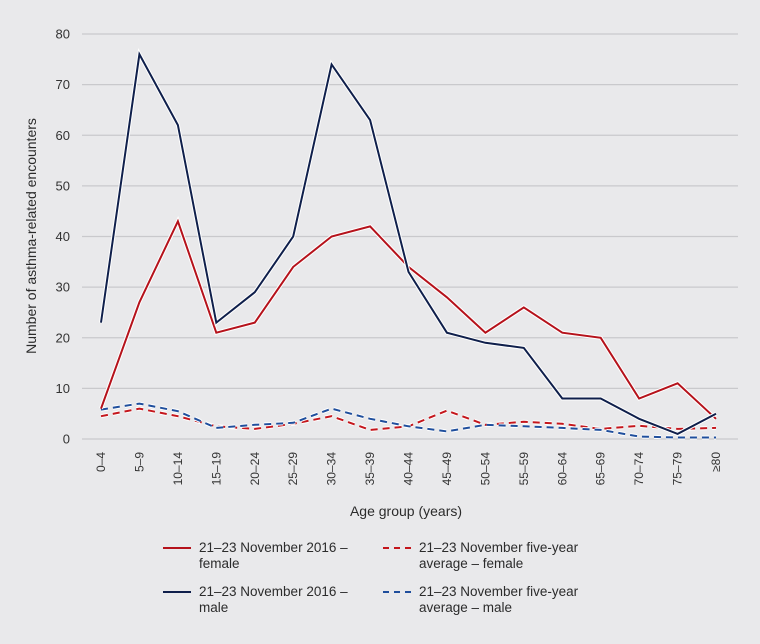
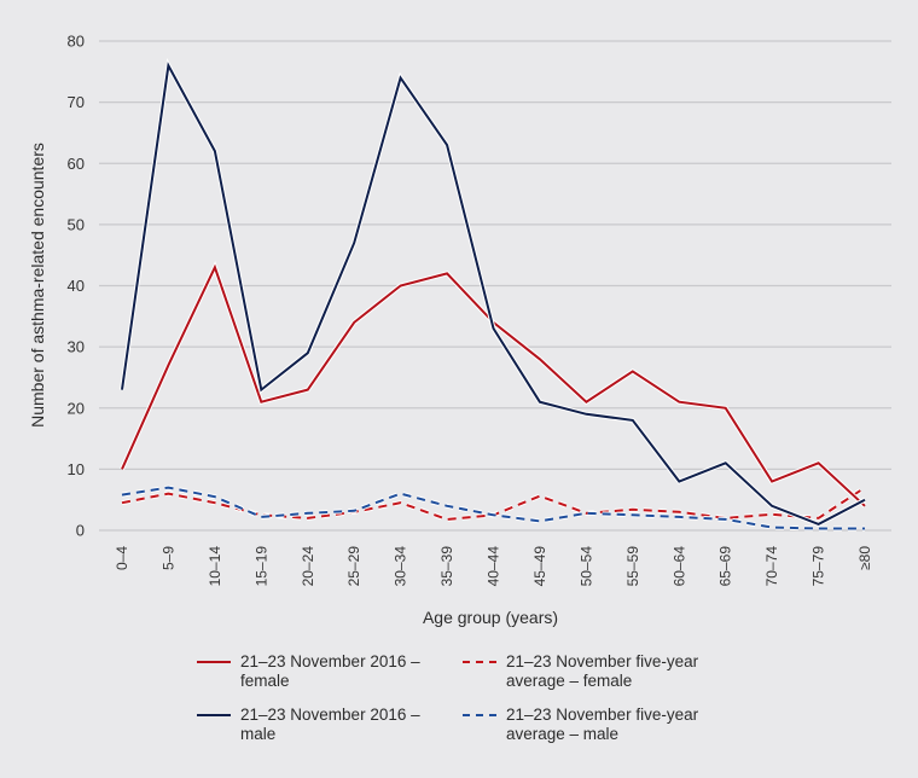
21–23 November 2016 – female/0–4: 6 -> 10
21–23 November 2016 – male/25–29: 40 -> 47
21–23 November 2016 – male/65–69: 8 -> 11
21–23 November five-year average – female/≥80: 2 -> 7
